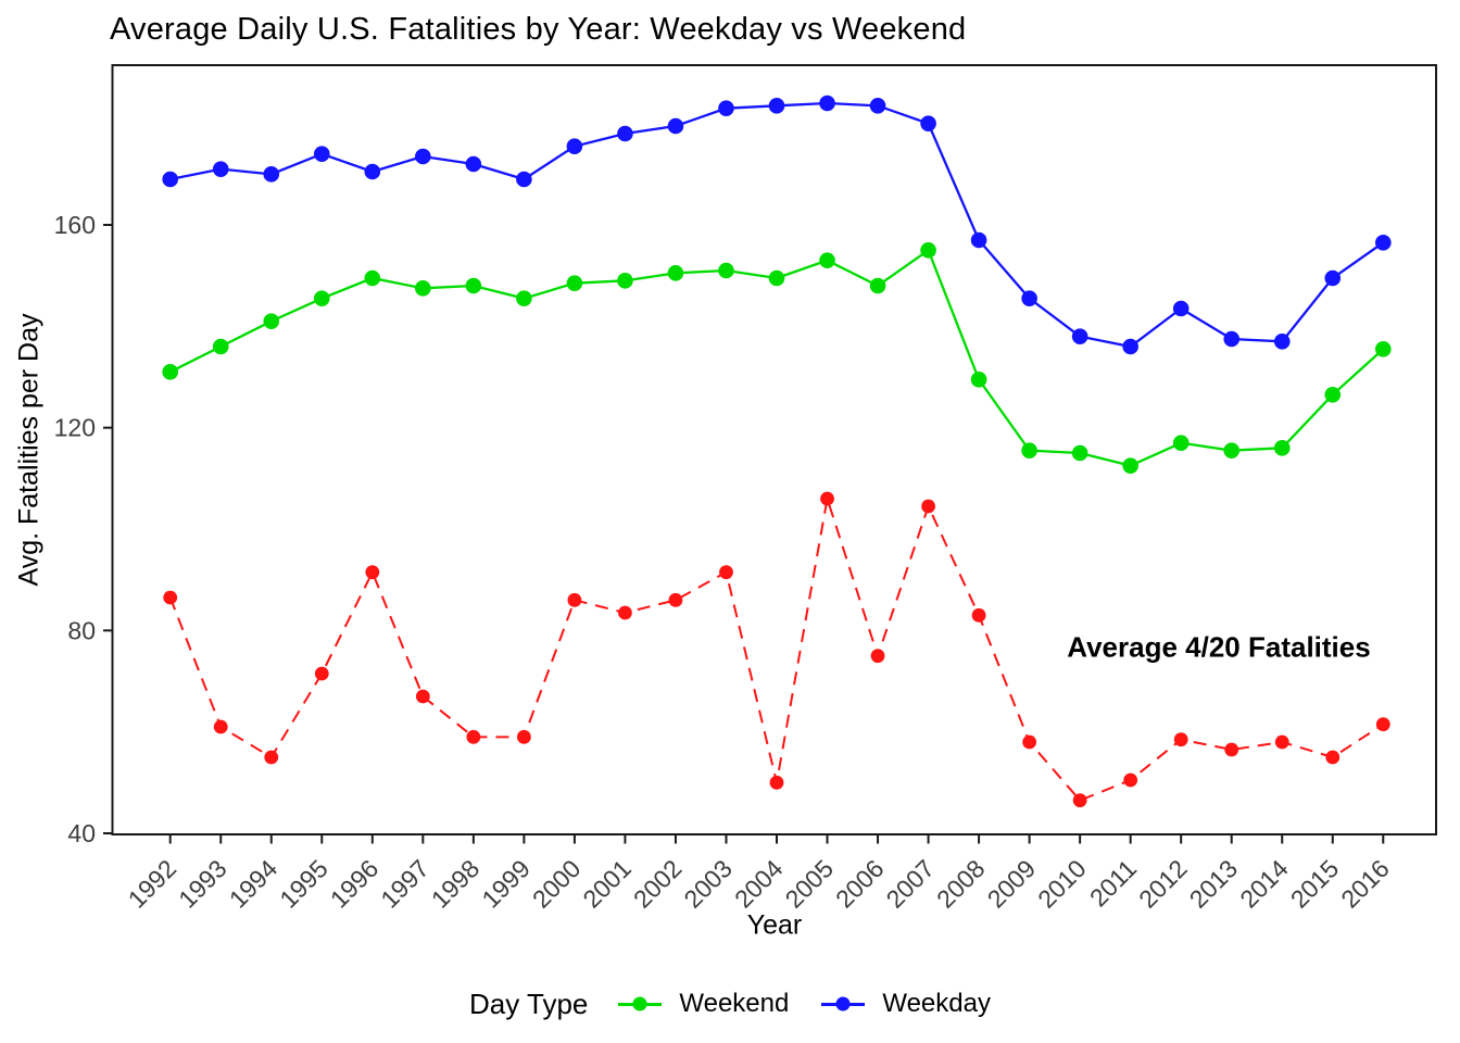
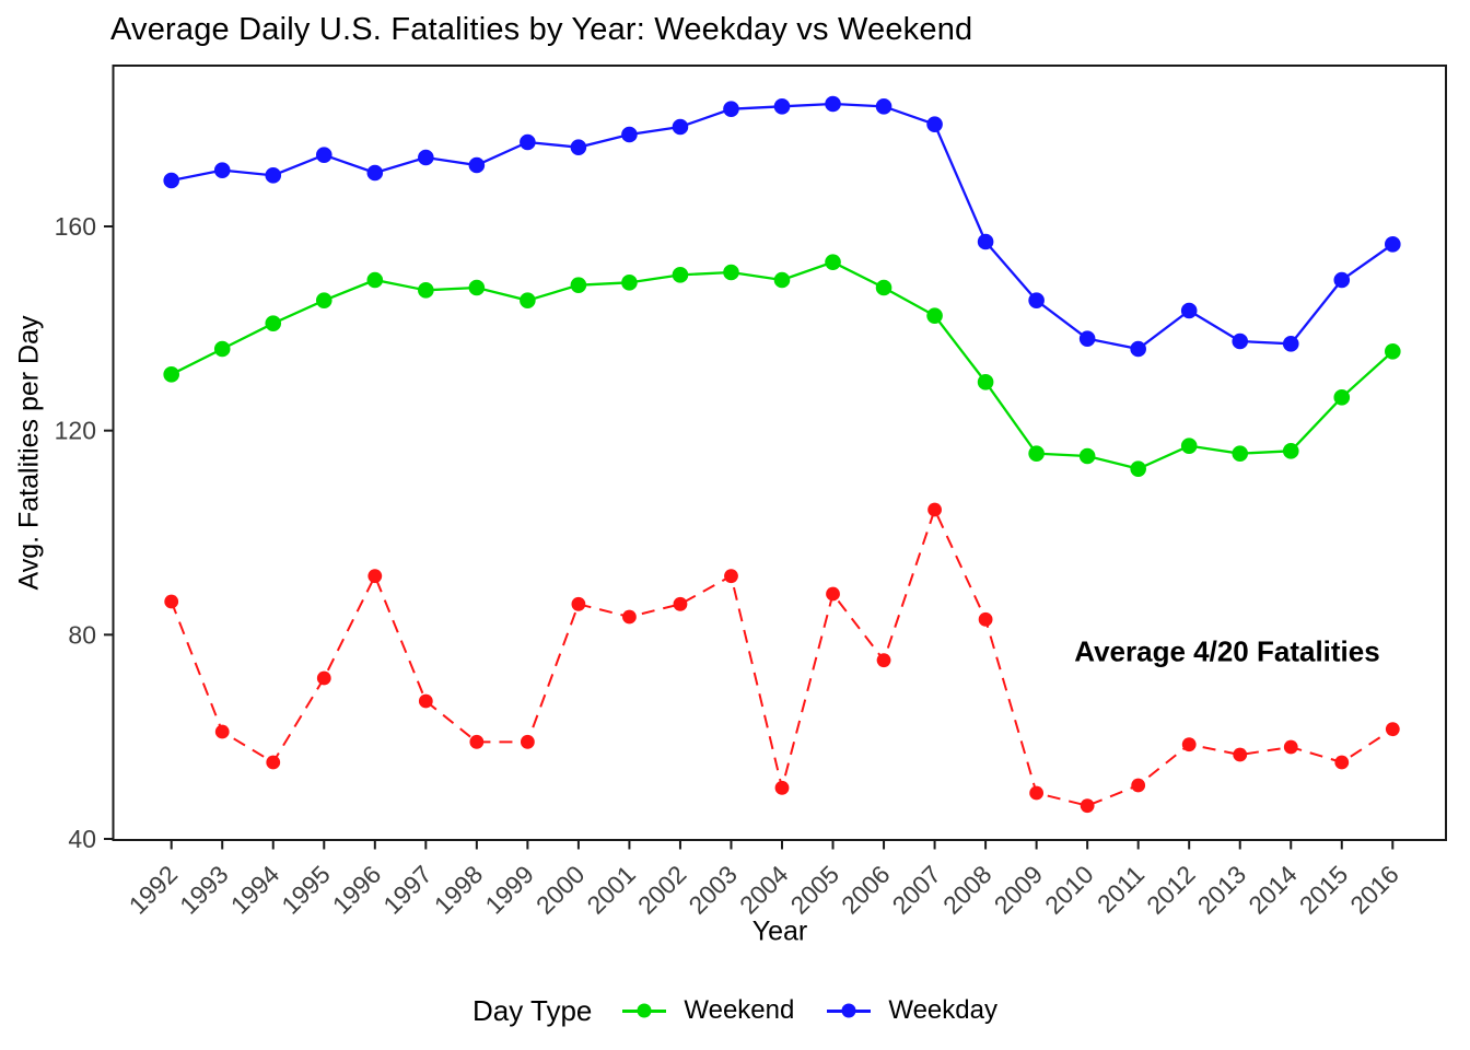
Weekday/1999: 169 -> 176
Average 4/20 Fatalities/2005: 106 -> 88
Weekend/2007: 155 -> 142
Average 4/20 Fatalities/2009: 58 -> 49
